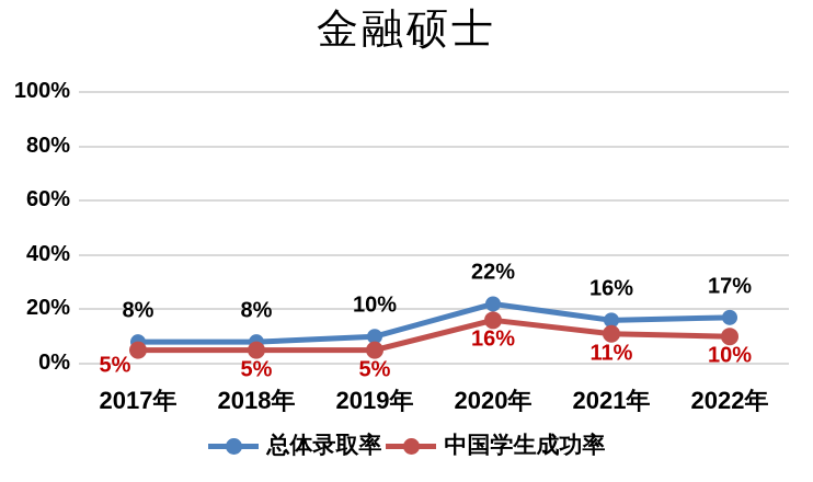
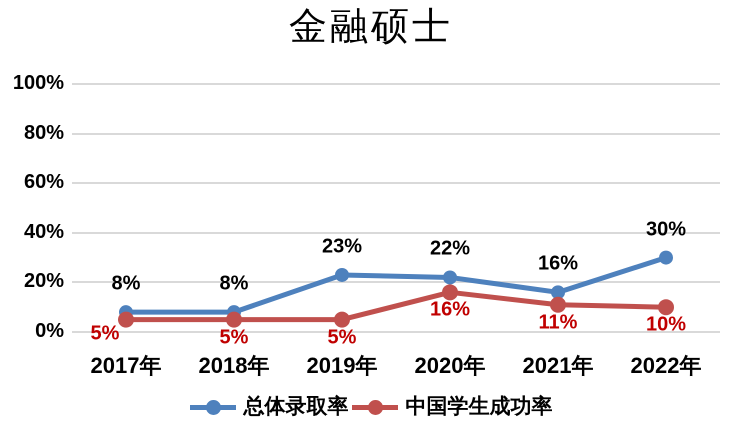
总体录取率/2019年: 10% -> 23%
总体录取率/2022年: 17% -> 30%
